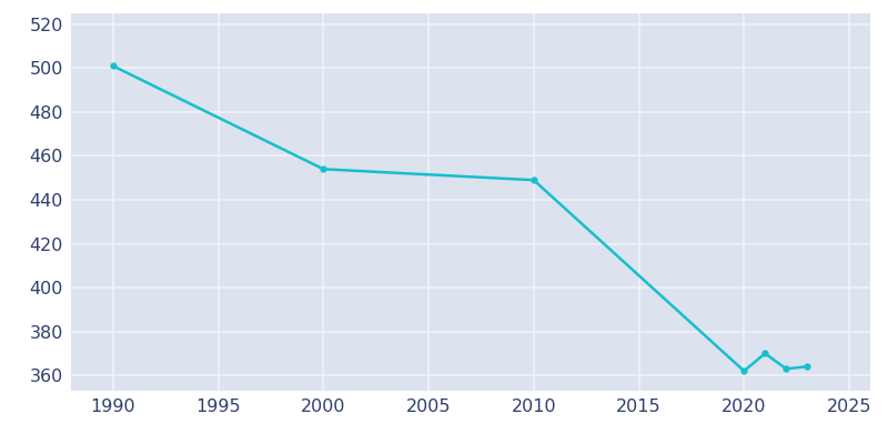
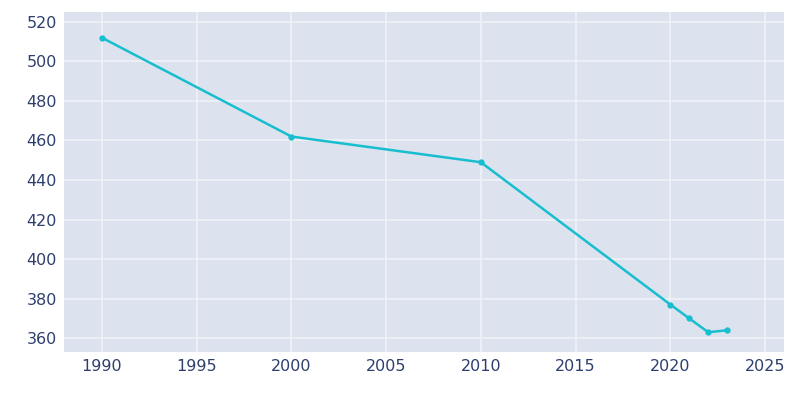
1990: 501 -> 512
2000: 454 -> 462
2020: 362 -> 377
